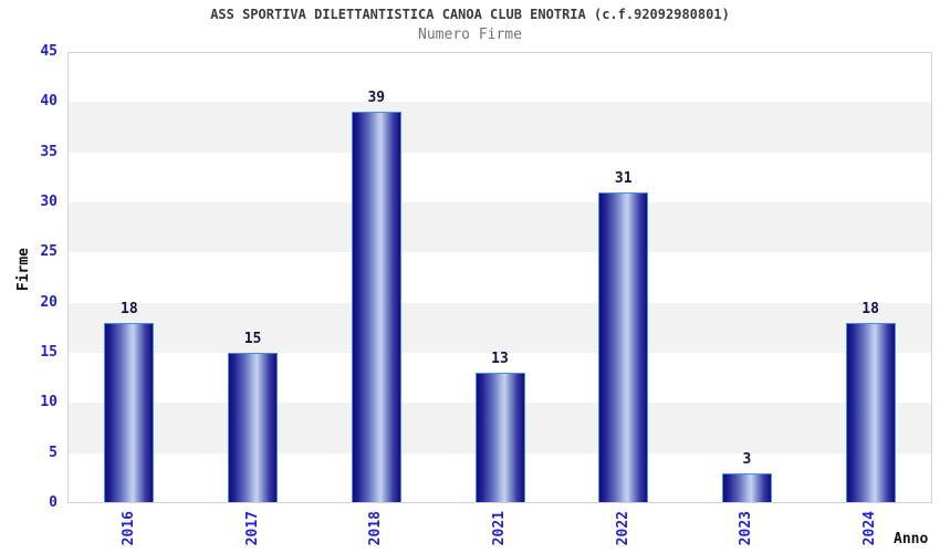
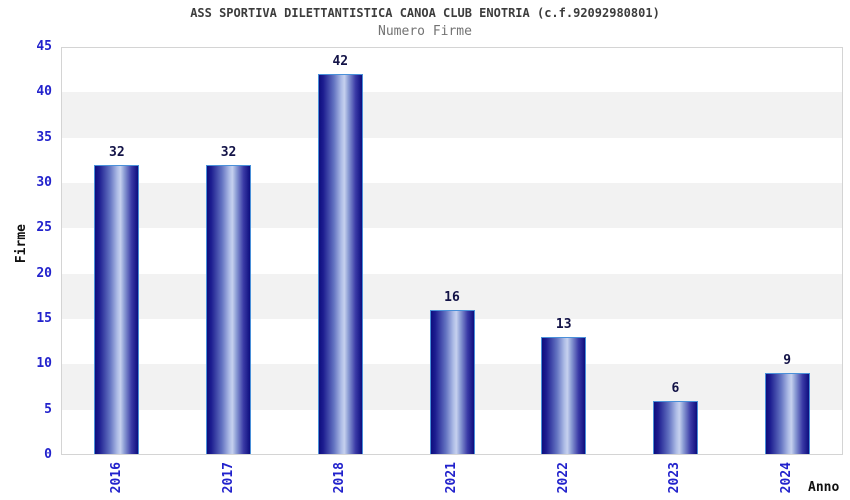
2016: 18 -> 32
2017: 15 -> 32
2018: 39 -> 42
2021: 13 -> 16
2022: 31 -> 13
2023: 3 -> 6
2024: 18 -> 9
